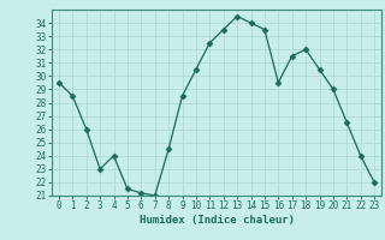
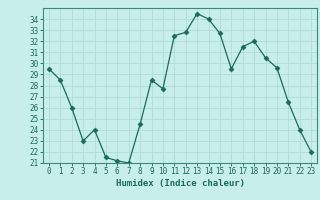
10: 30.5 -> 27.7
12: 33.5 -> 32.8
15: 33.5 -> 32.7
20: 29.0 -> 29.6
